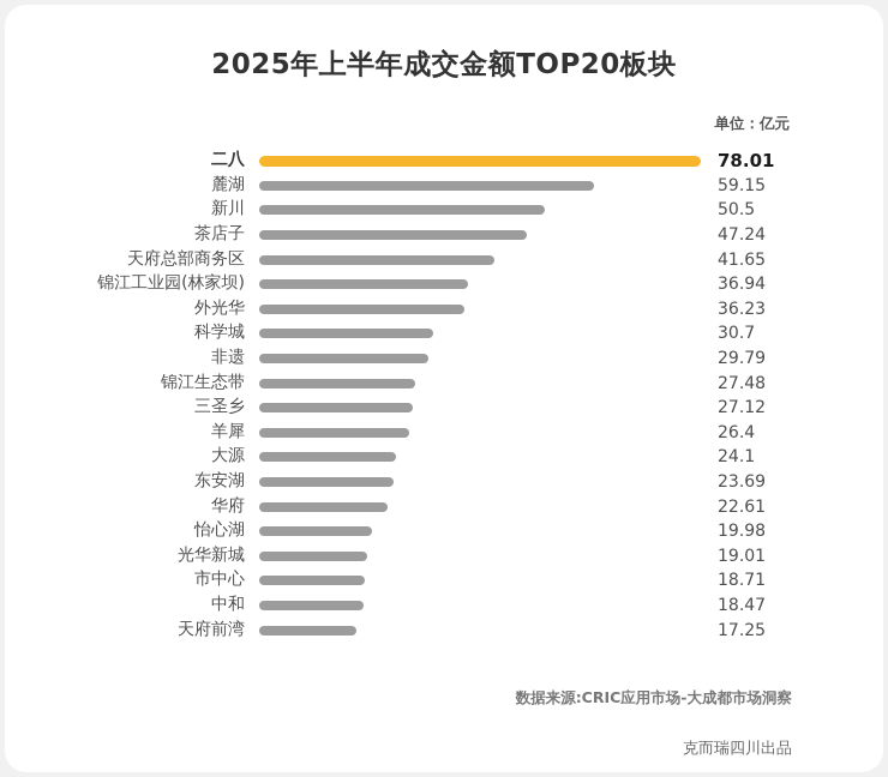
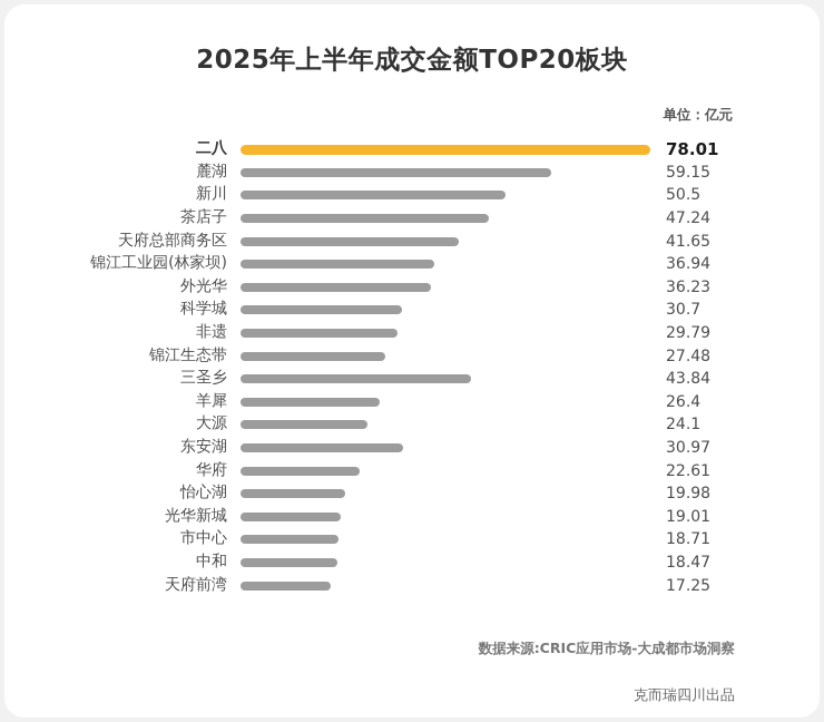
三圣乡: 27.12 -> 43.84
东安湖: 23.69 -> 30.97
